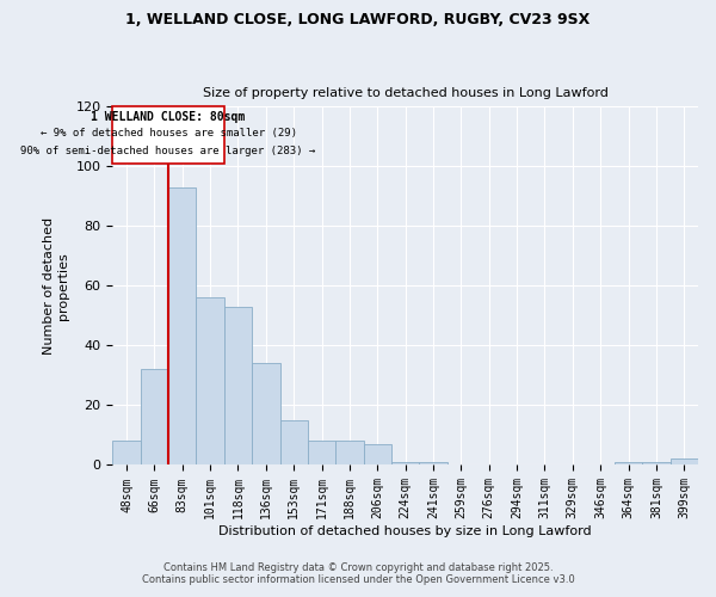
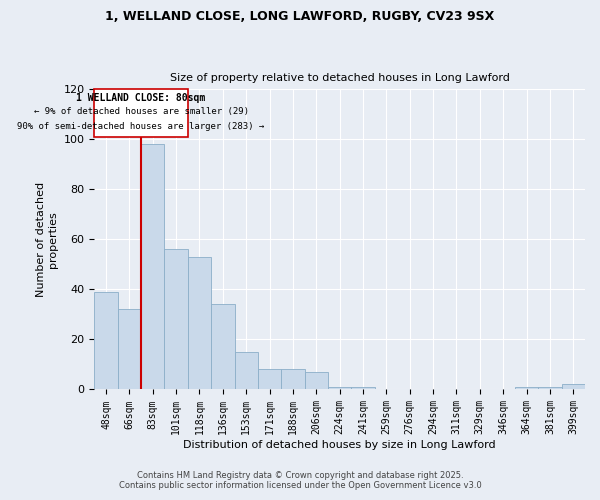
48sqm: 8 -> 39
83sqm: 93 -> 98
